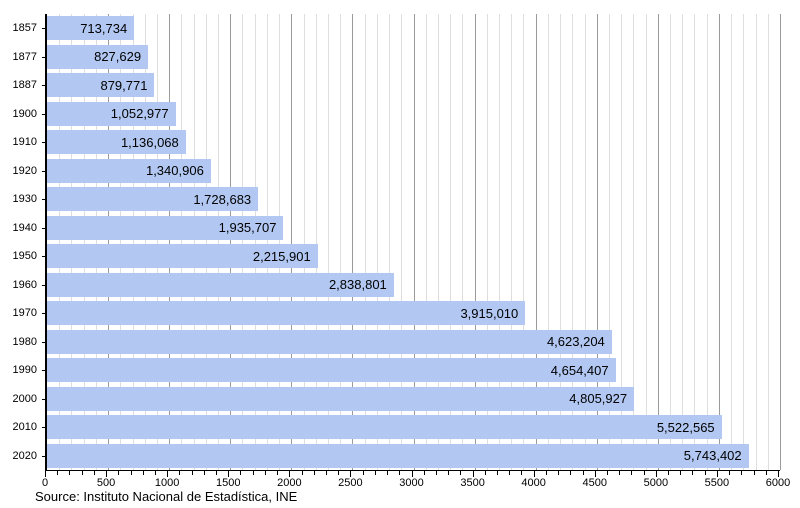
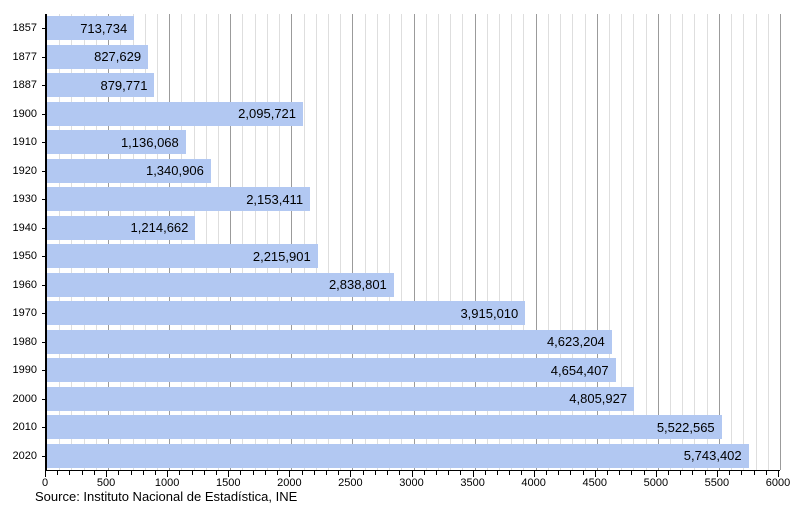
1900: 1,052,977 -> 2,095,721
1930: 1,728,683 -> 2,153,411
1940: 1,935,707 -> 1,214,662
